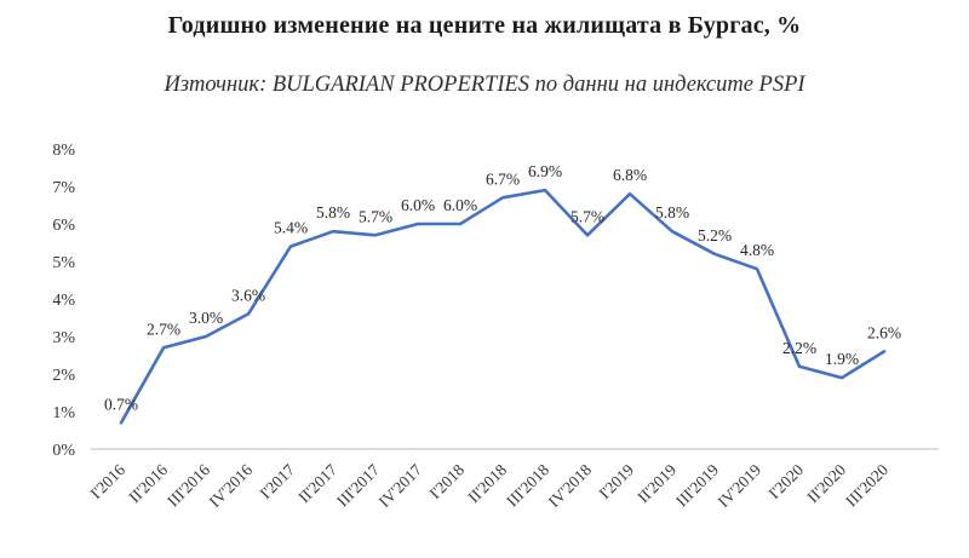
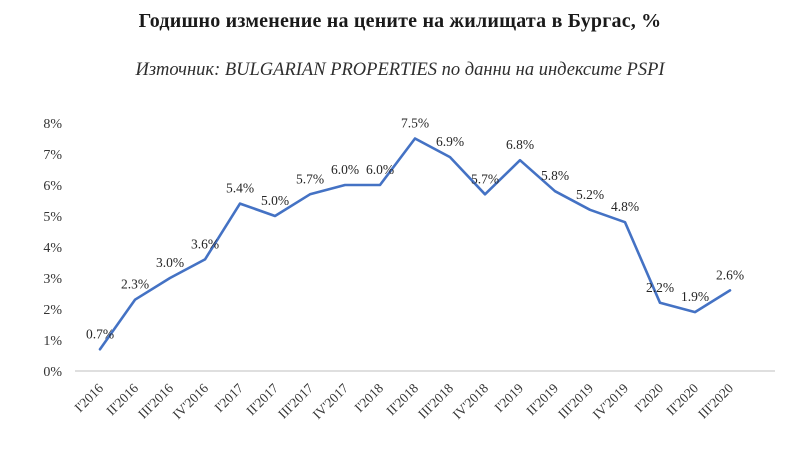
II'2016: 2.7% -> 2.3%
II'2017: 5.8% -> 5.0%
II'2018: 6.7% -> 7.5%
